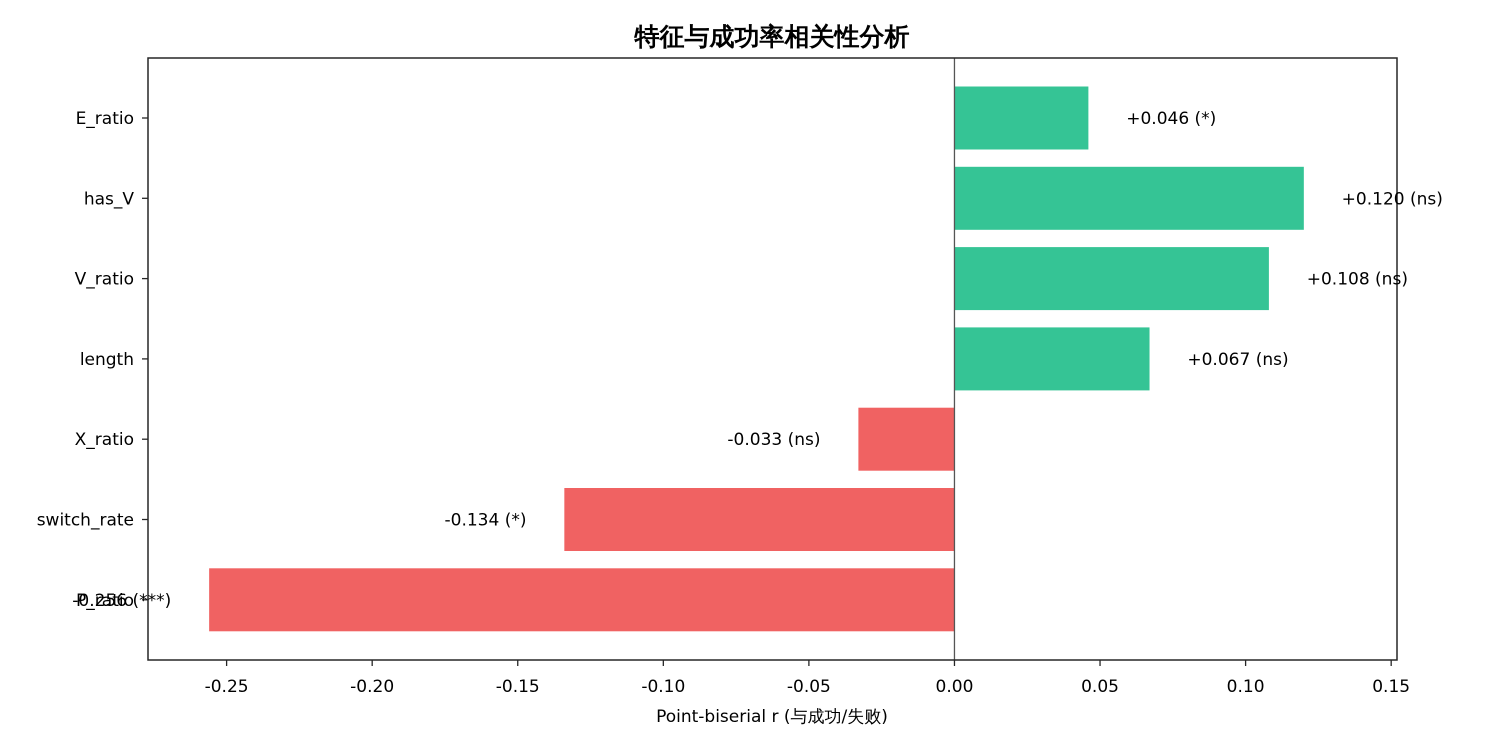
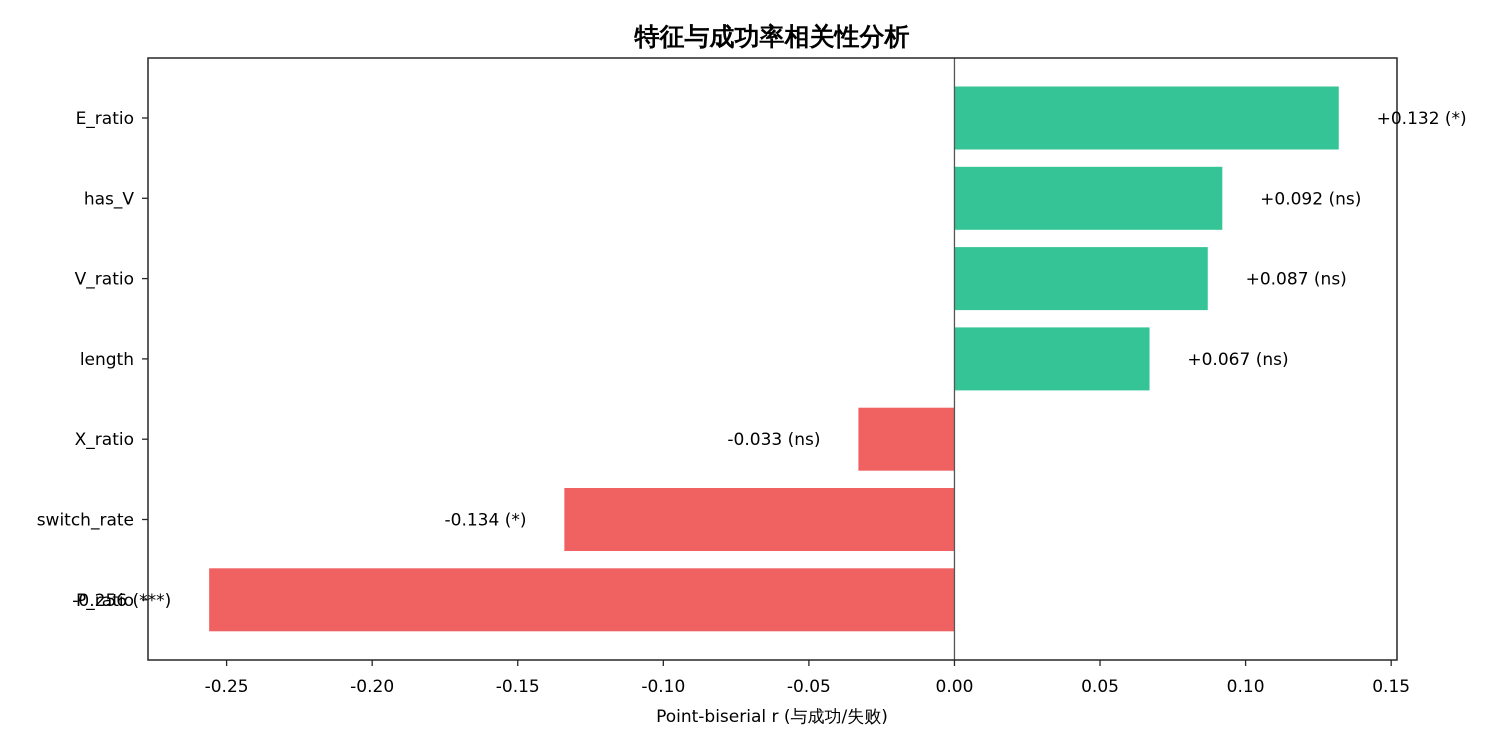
E_ratio: +0.046 -> +0.132
has_V: +0.120 -> +0.092
V_ratio: +0.108 -> +0.087
